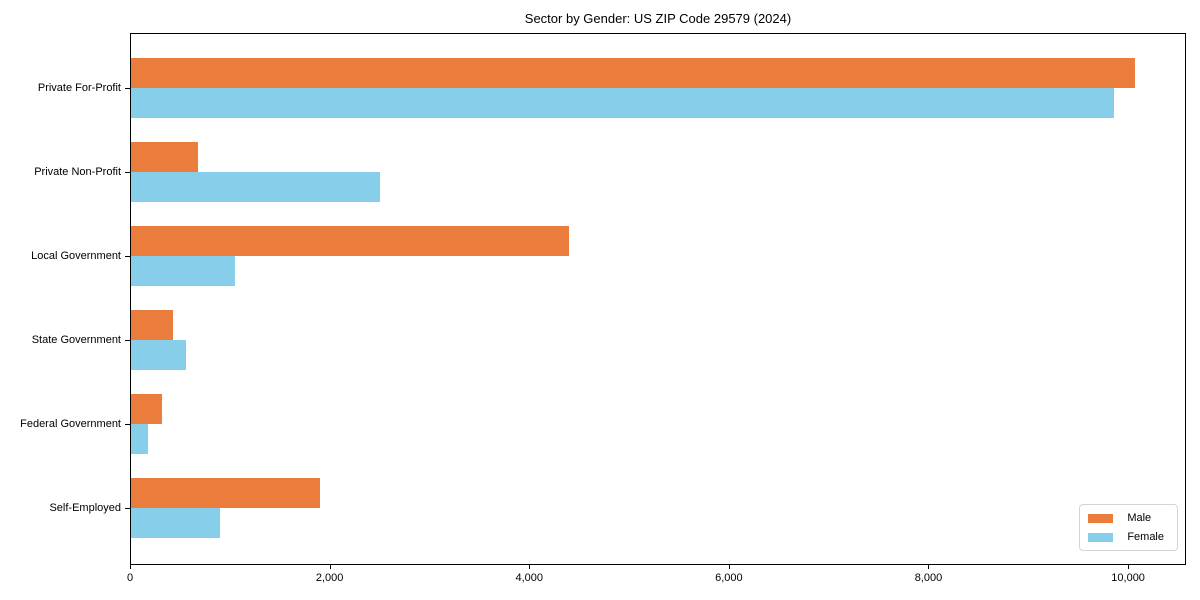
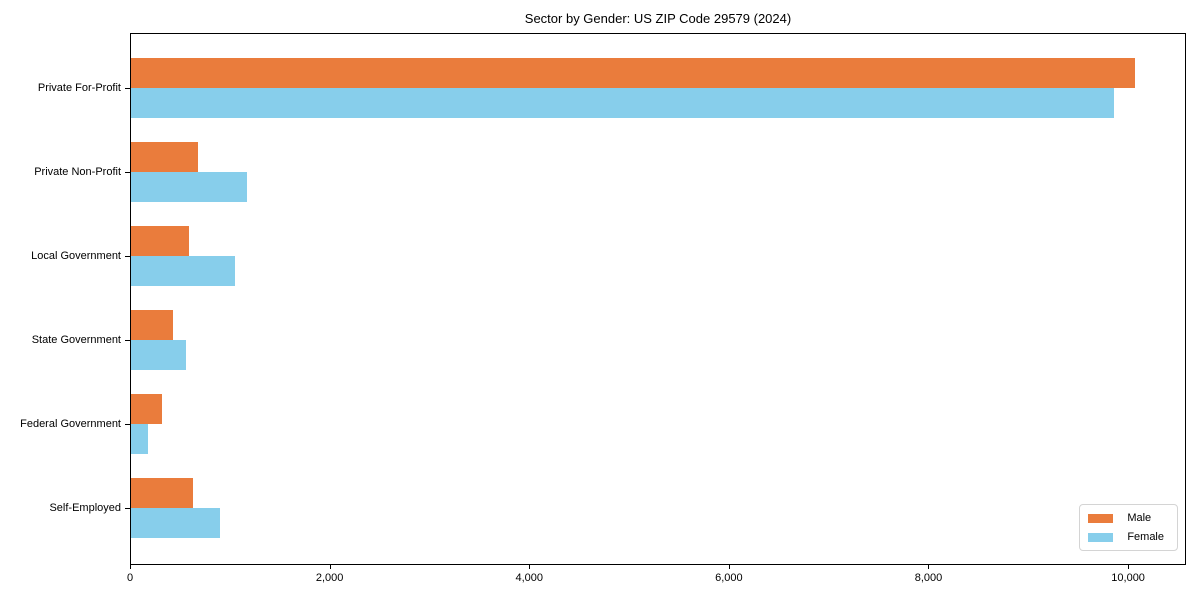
Female/Private Non-Profit: 2500 -> 1200
Male/Local Government: 4400 -> 600
Male/Self-Employed: 1900 -> 600
